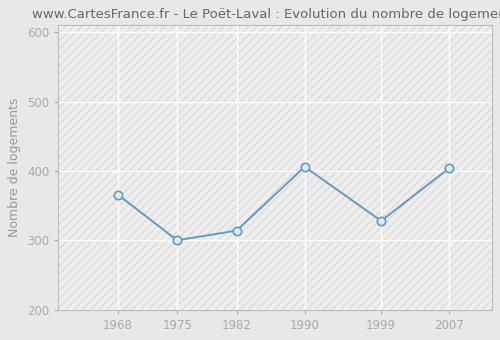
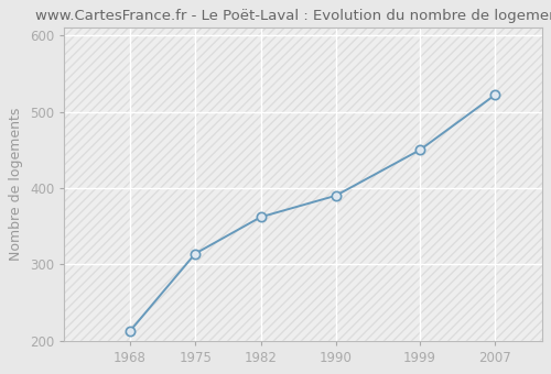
1968: 366 -> 212
1975: 300 -> 314
1982: 314 -> 362
1990: 406 -> 390
1999: 328 -> 450
2007: 404 -> 522
